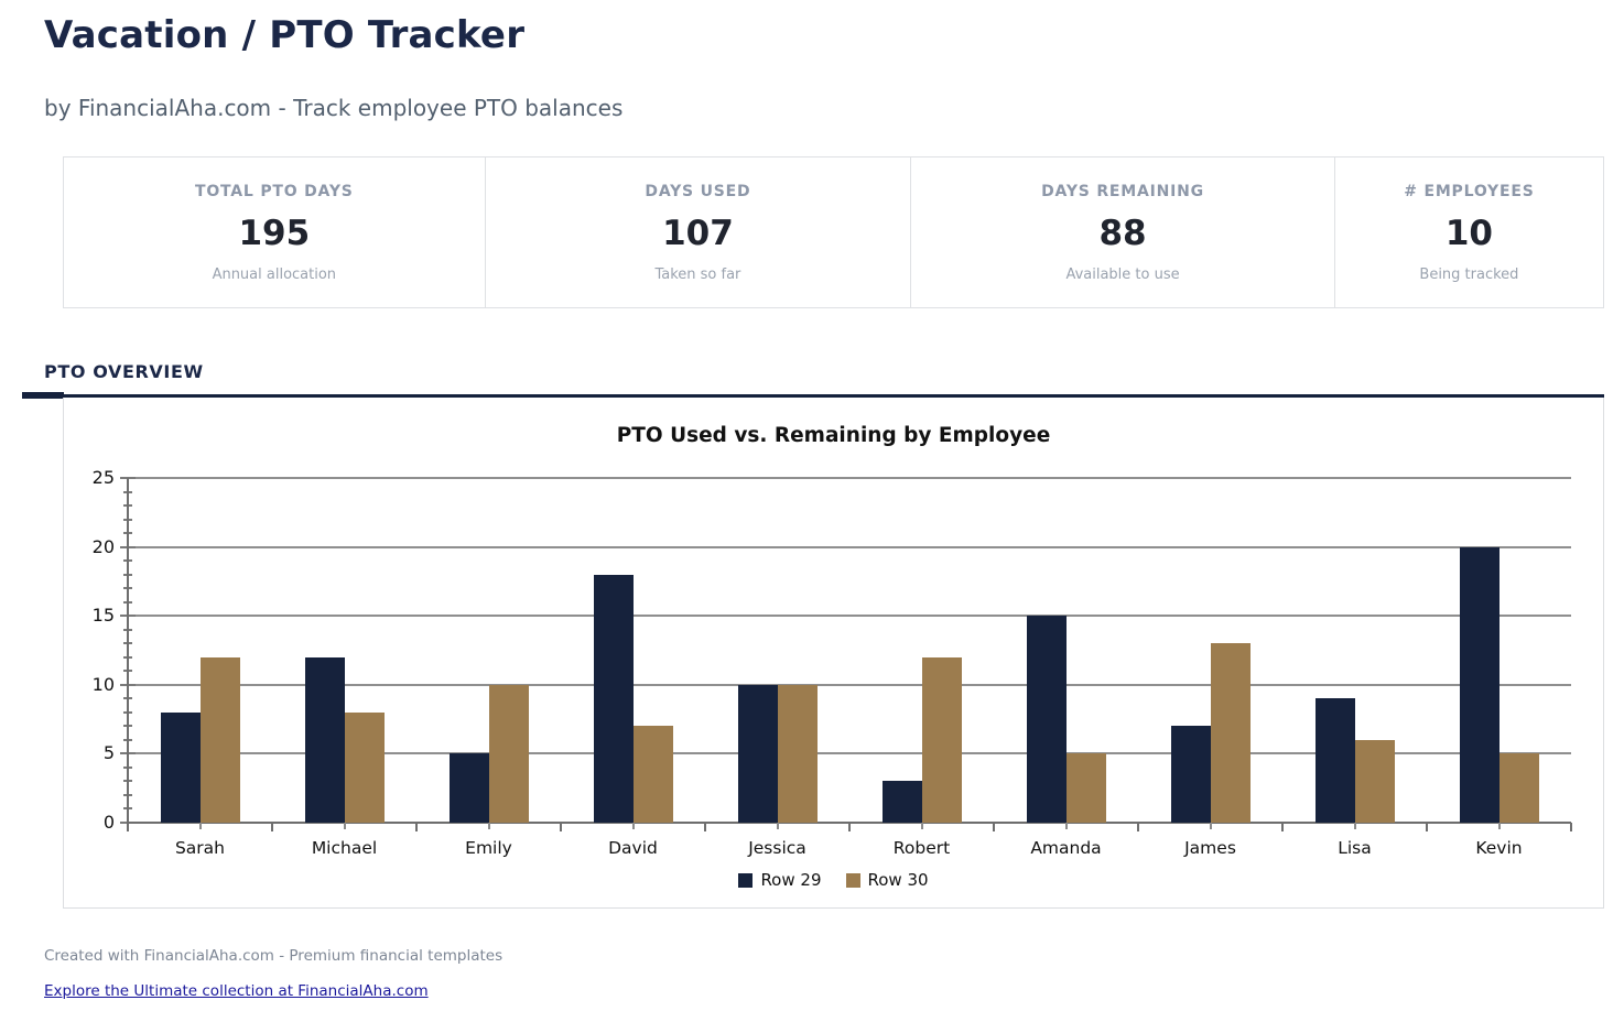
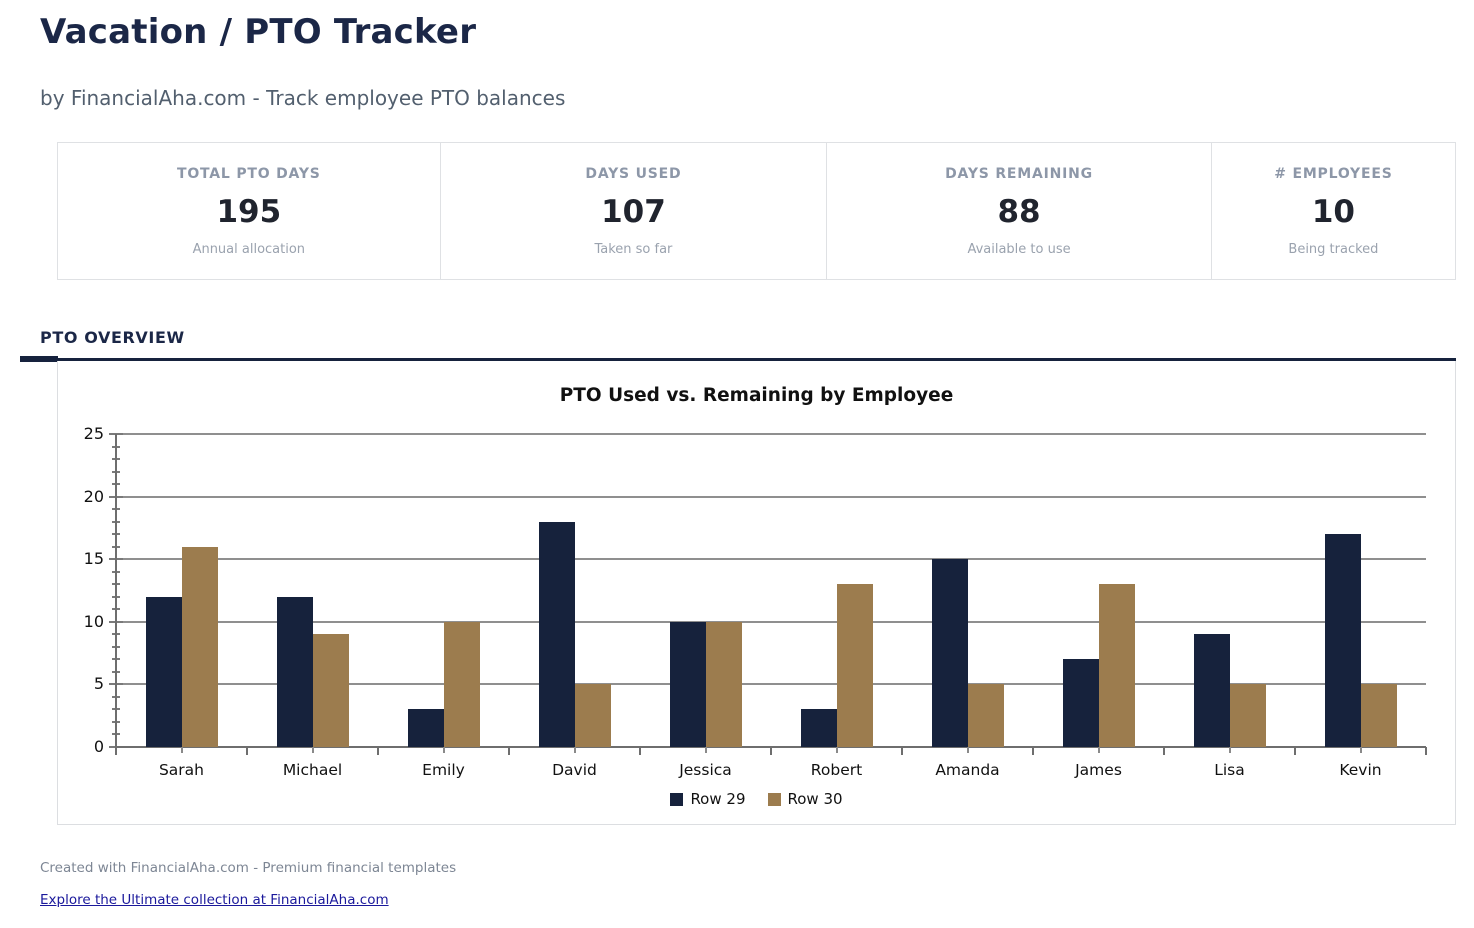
Row 29/Sarah: 8 -> 12
Row 30/Sarah: 12 -> 16
Row 30/Michael: 8 -> 9
Row 29/Emily: 5 -> 3
Row 30/David: 7 -> 5
Row 30/Robert: 12 -> 13
Row 30/Lisa: 6 -> 5
Row 29/Kevin: 20 -> 17
